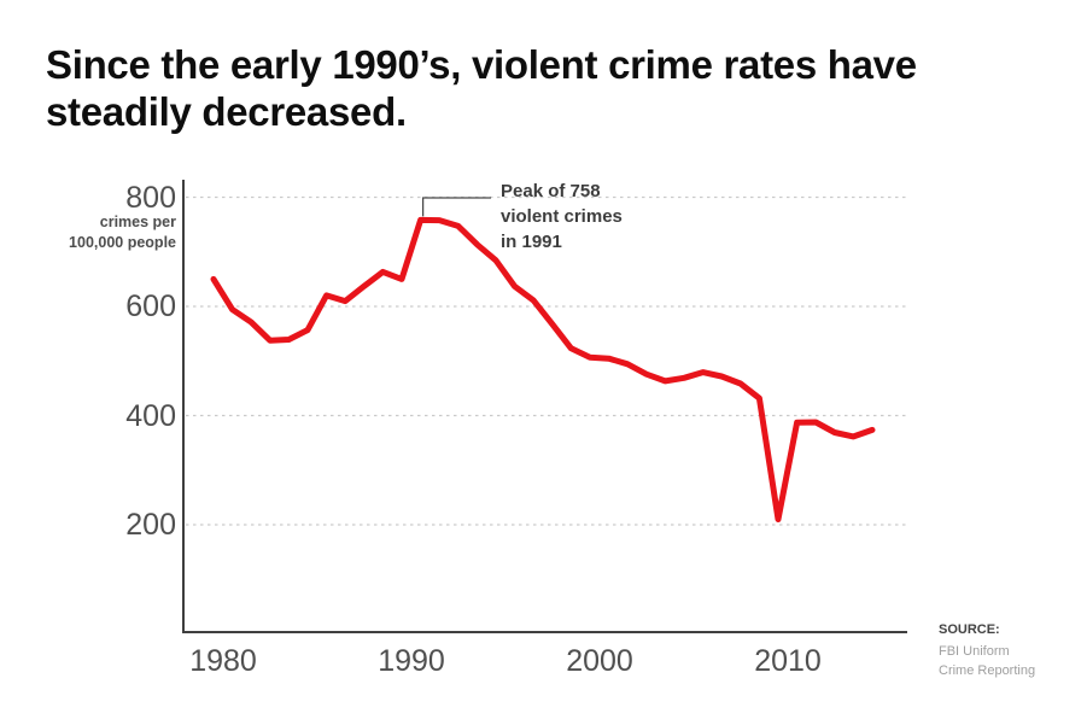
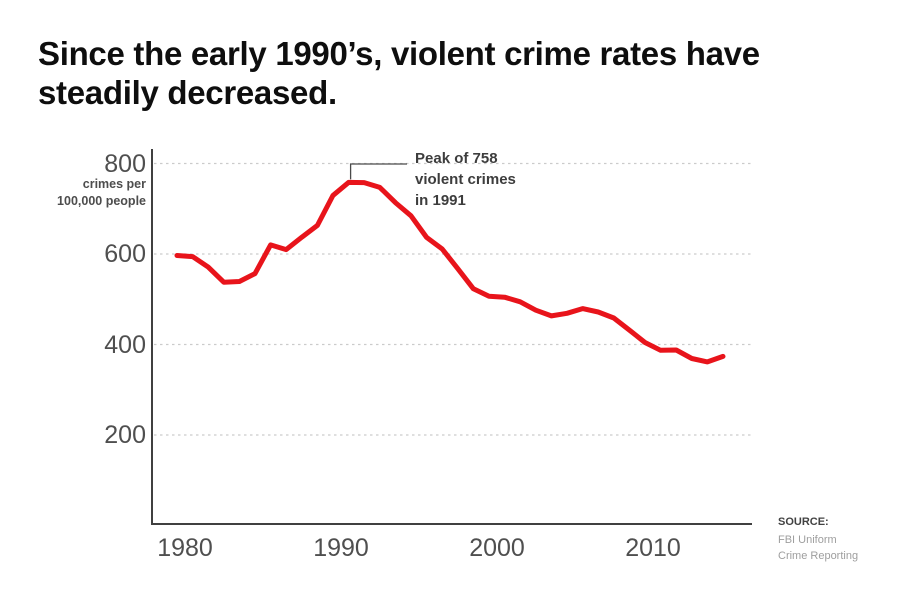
1980: 650 -> 600
1990: 650 -> 730
2010: 210 -> 400
